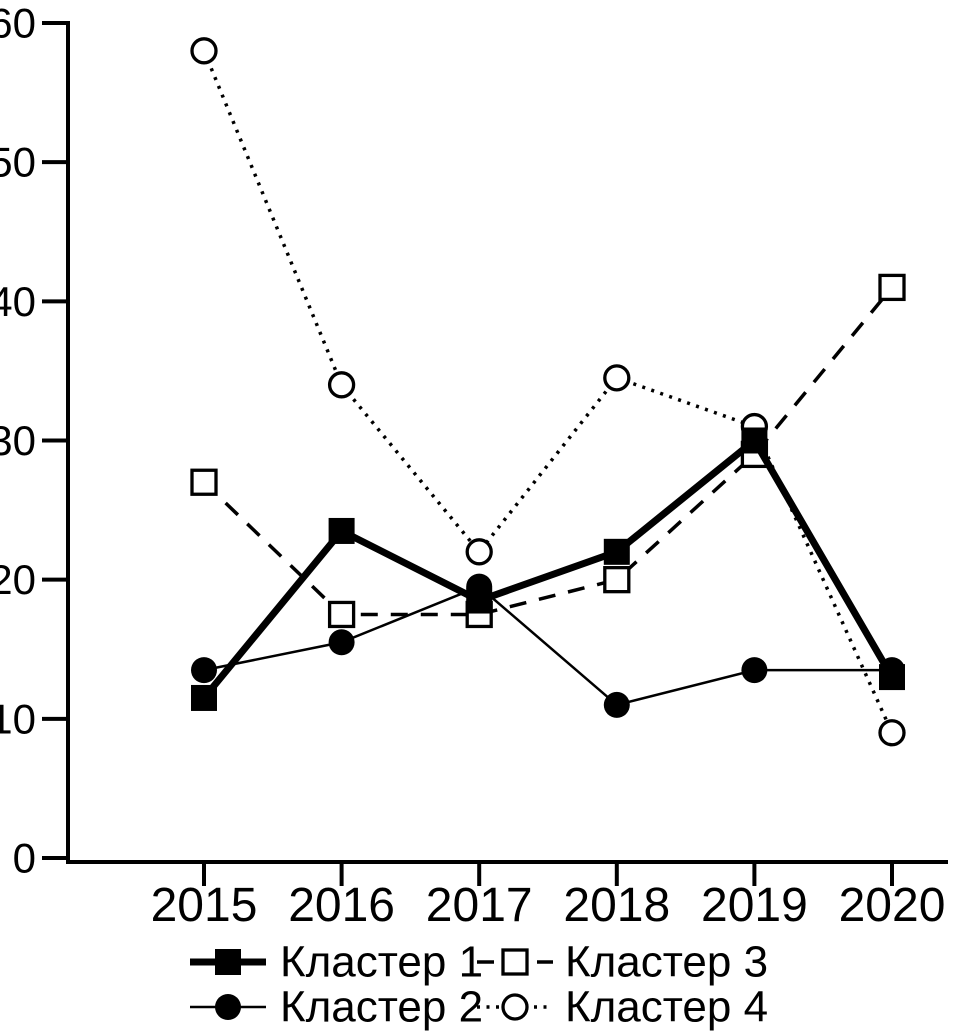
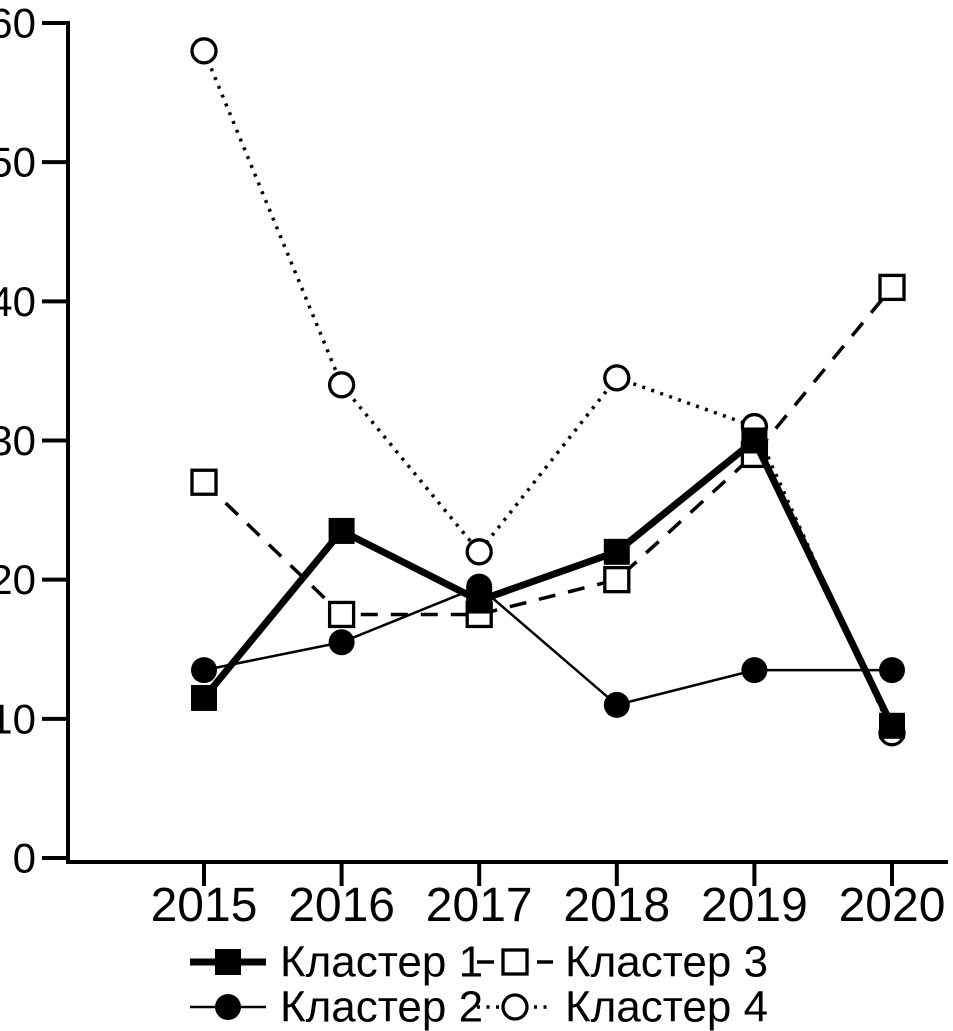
Кластер 1/2020: 13.0 -> 9.5
